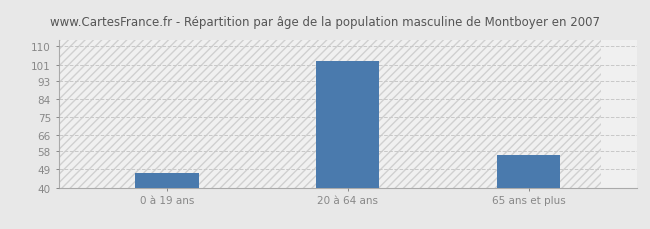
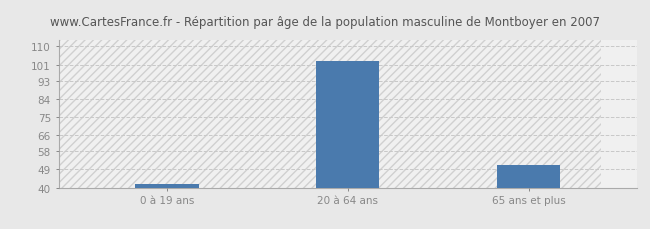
0 à 19 ans: 47 -> 42
65 ans et plus: 56 -> 51
